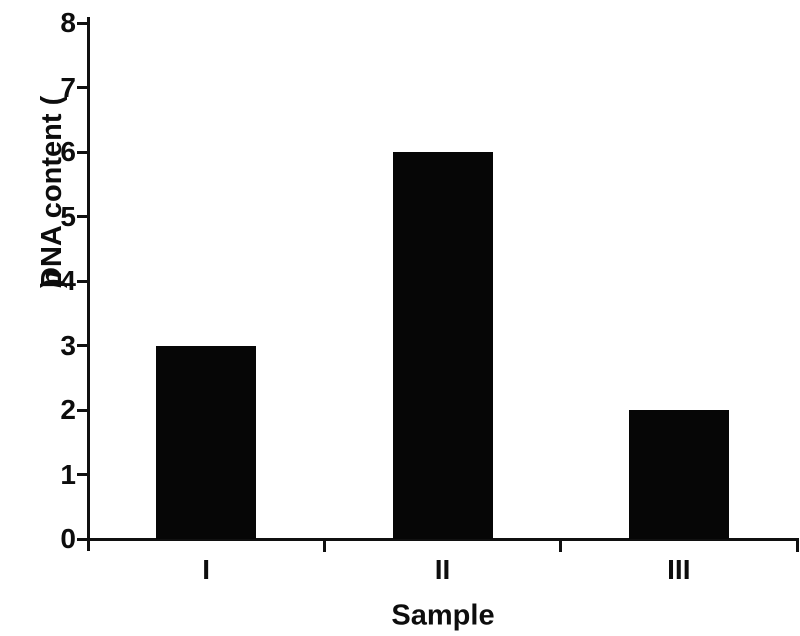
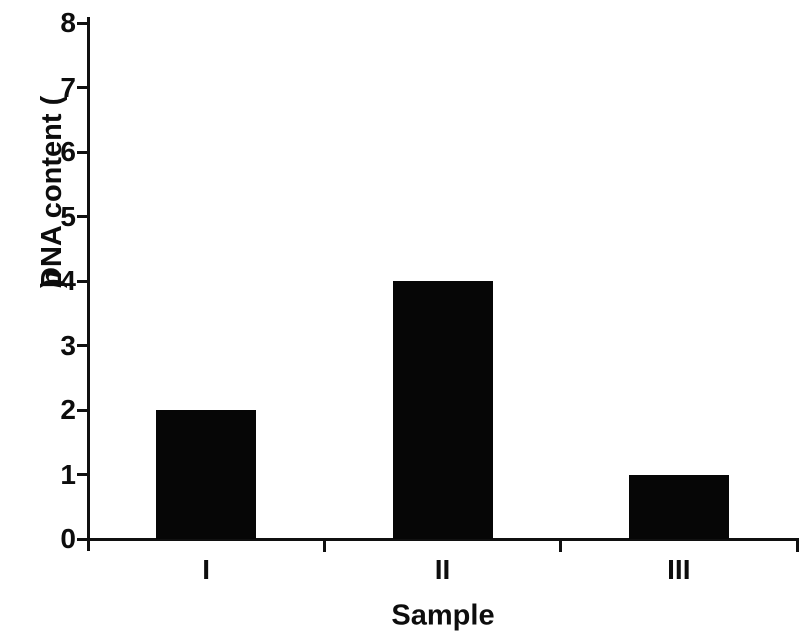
I: 3 -> 2
II: 6 -> 4
III: 2 -> 1
